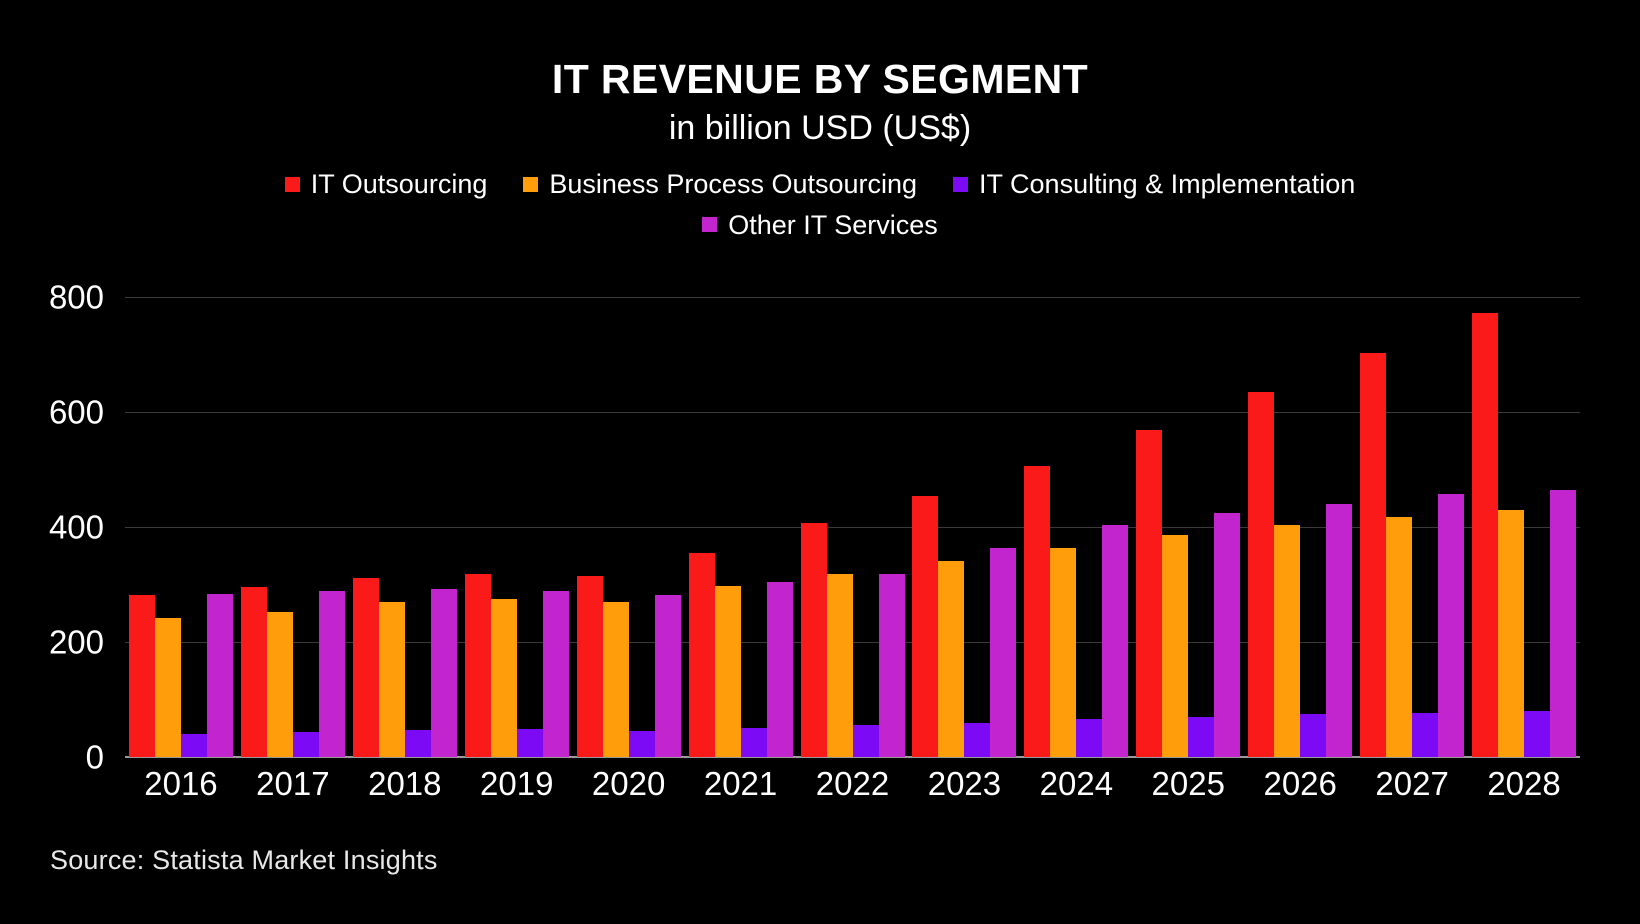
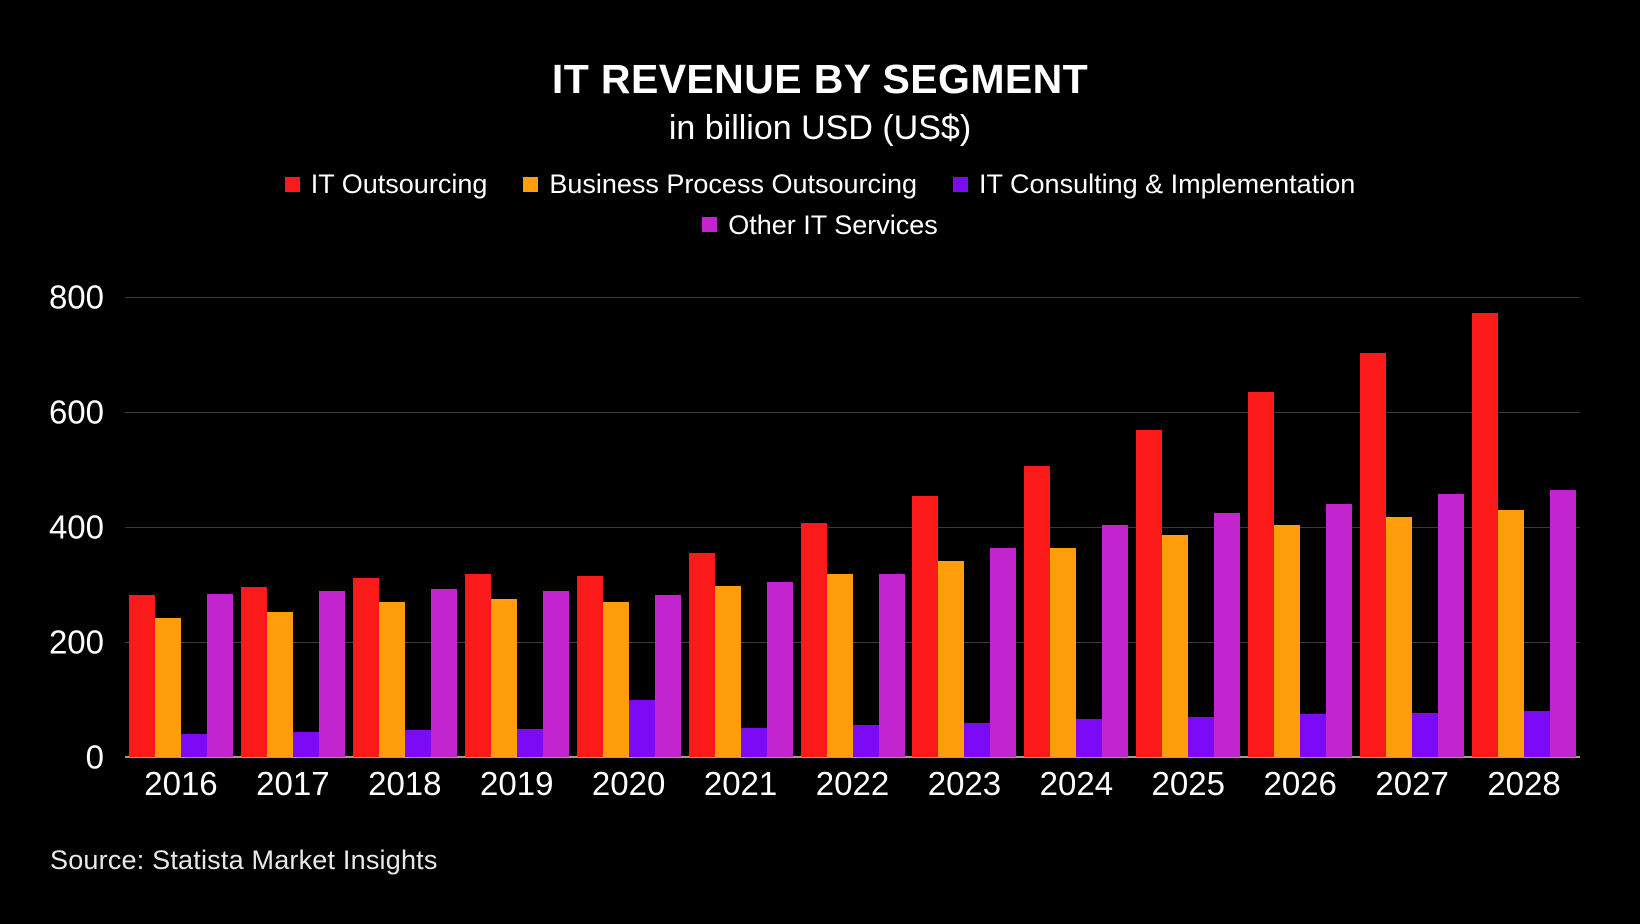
IT Consulting & Implementation/2020: 40 -> 100
